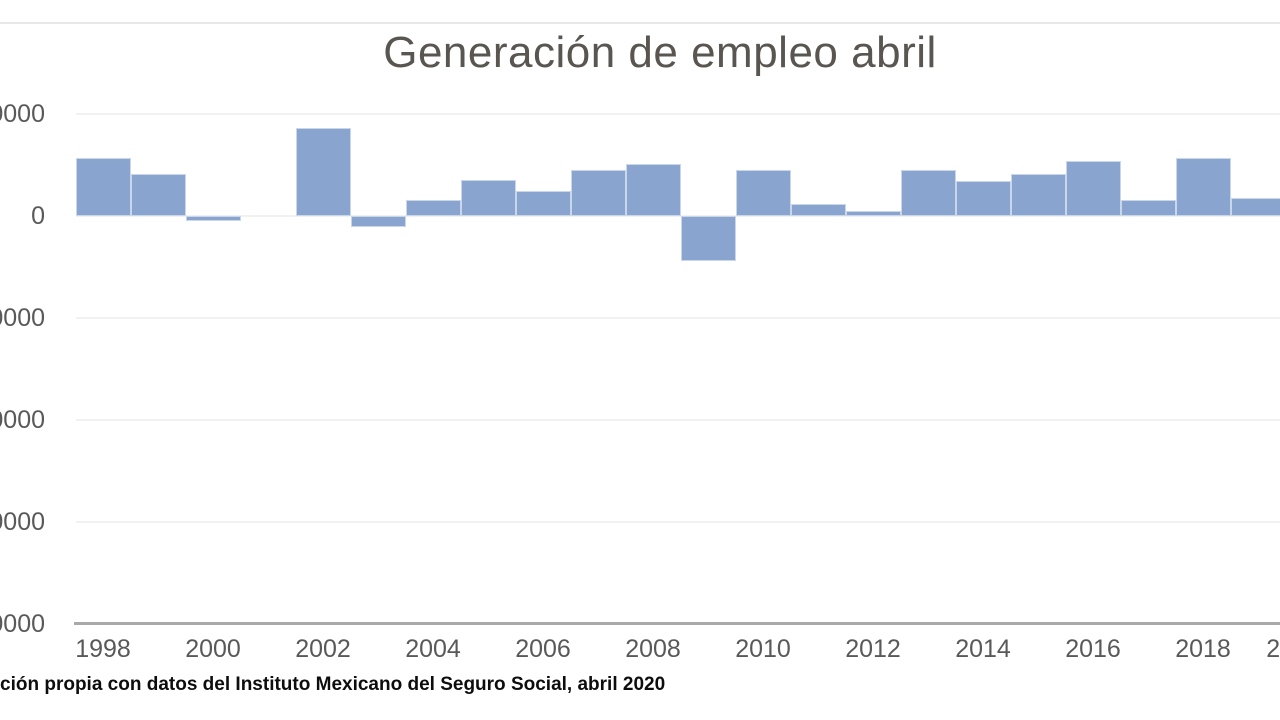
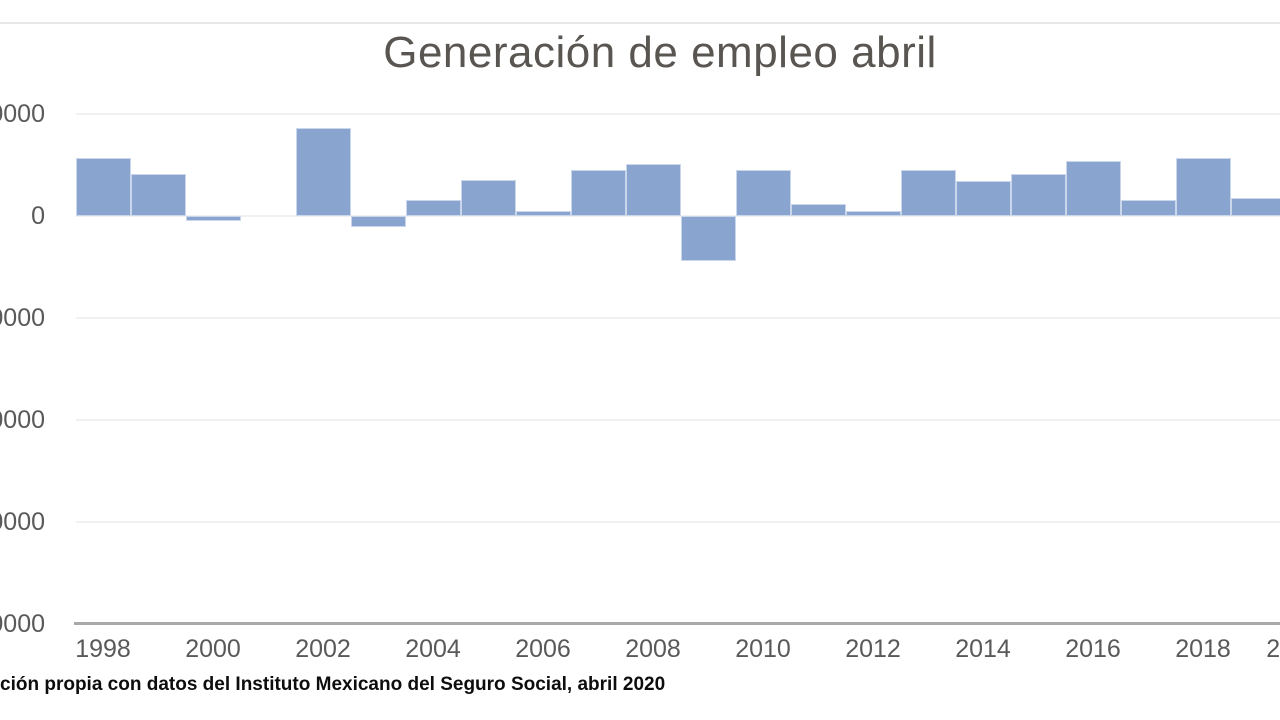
2006: 50000 -> 10000
